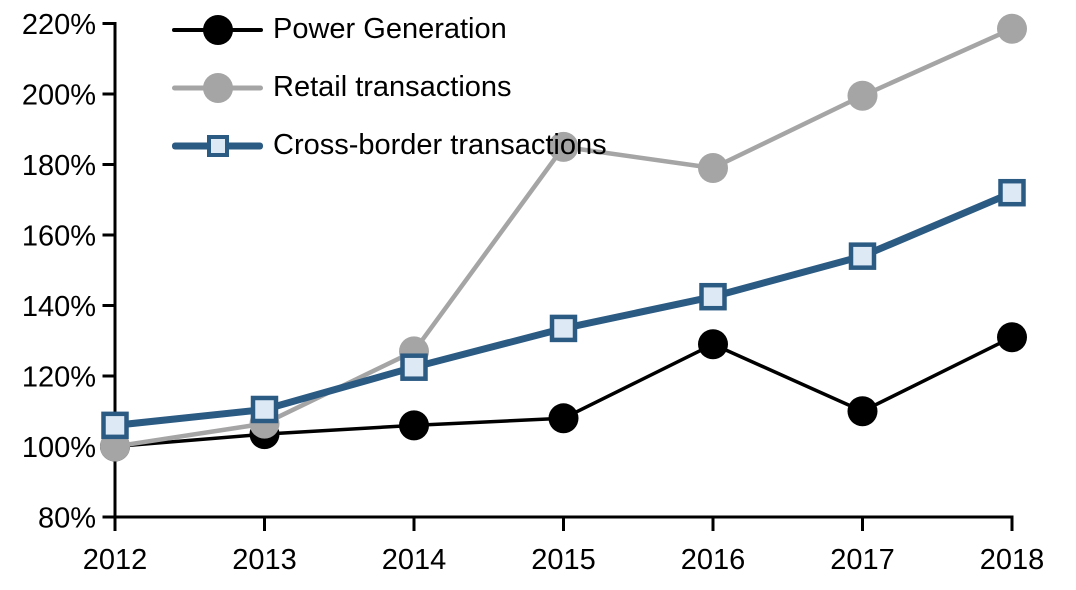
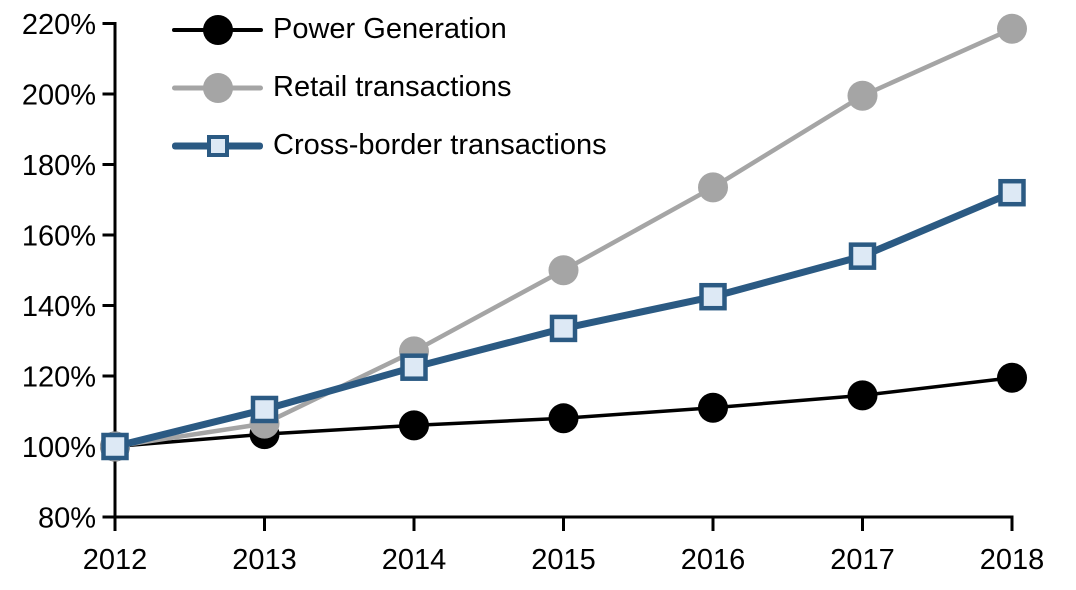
Cross-border transactions/2012: 106% -> 100%
Retail transactions/2015: 185% -> 150%
Power Generation/2016: 129% -> 111%
Retail transactions/2016: 179% -> 174%
Power Generation/2017: 110% -> 114%
Power Generation/2018: 131% -> 120%
